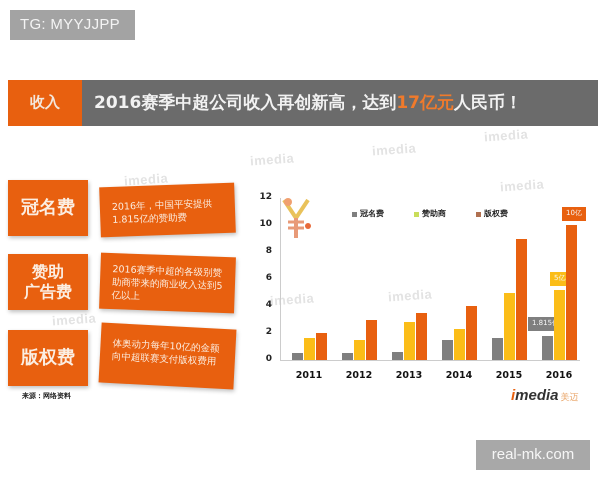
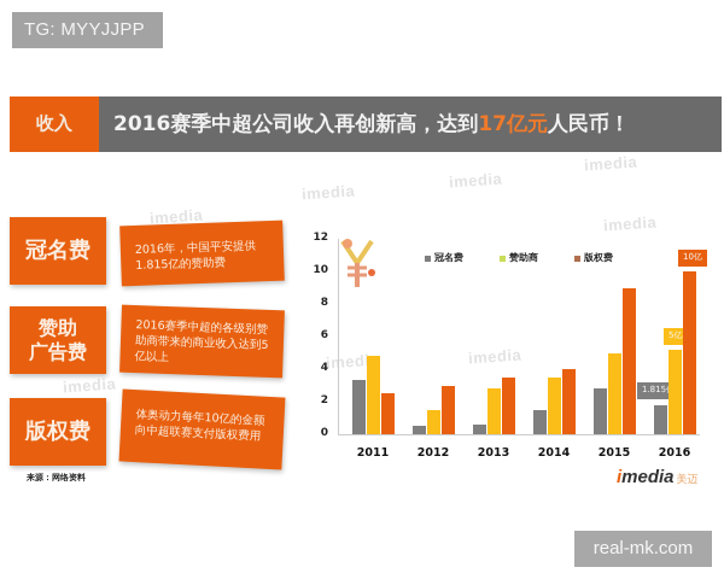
冠名费/2011: 0.5 -> 3.3
赞助商/2011: 1.6 -> 4.8
版权费/2011: 2.0 -> 2.5
赞助商/2014: 2.3 -> 3.5
冠名费/2015: 1.6 -> 2.8
